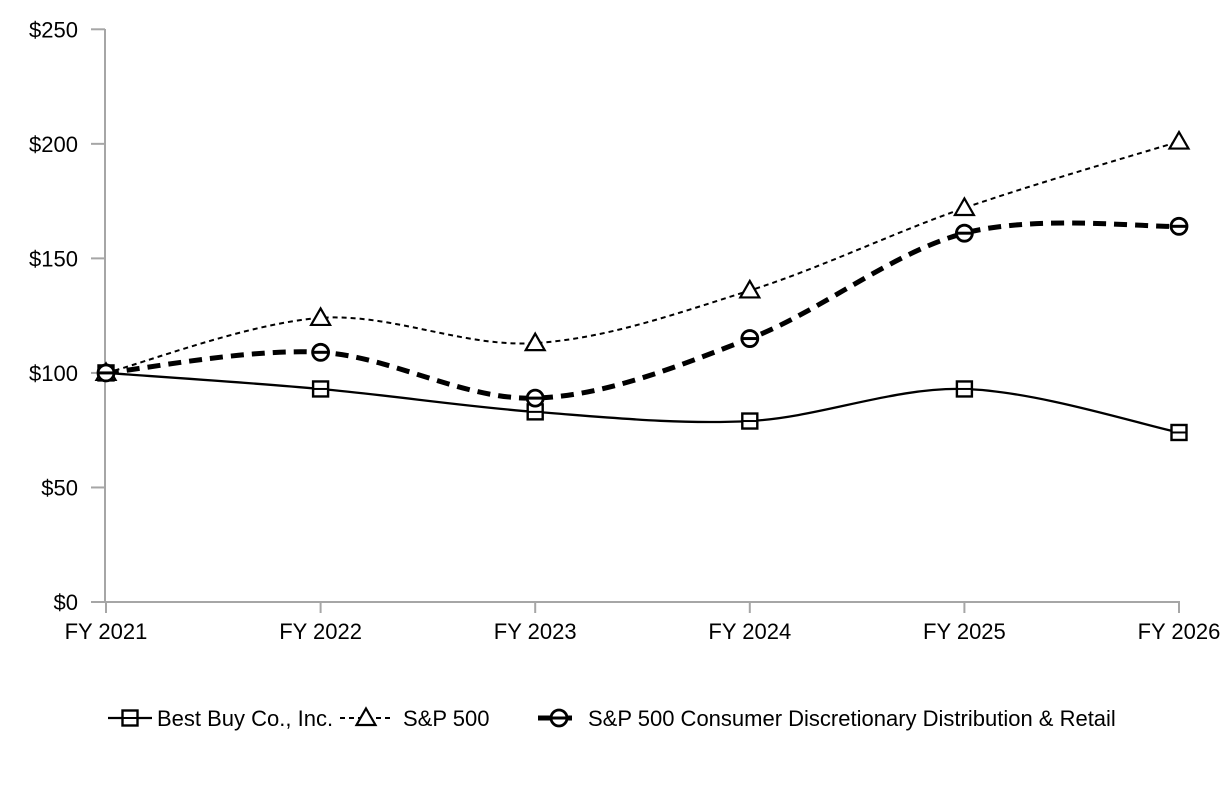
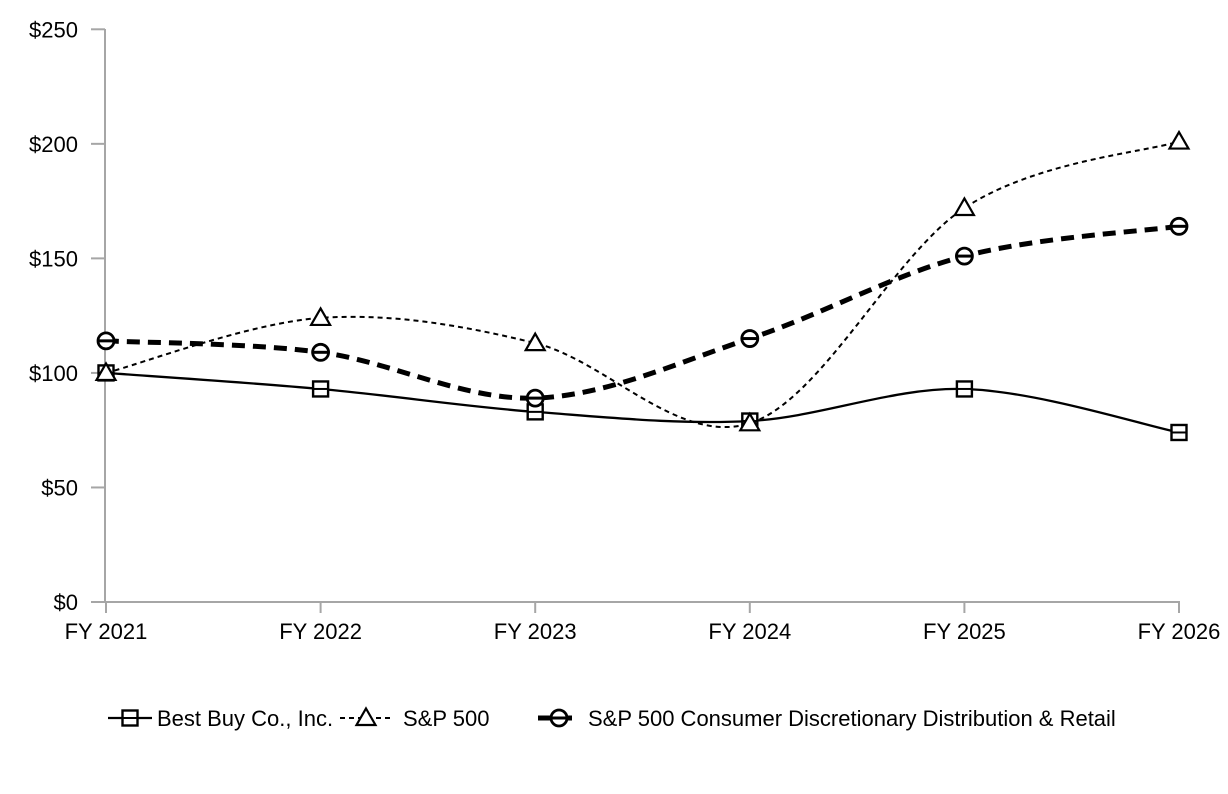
S&P 500 Consumer Discretionary Distribution & Retail/FY 2021: $100 -> $114
S&P 500/FY 2024: $136 -> $78
S&P 500 Consumer Discretionary Distribution & Retail/FY 2025: $161 -> $151
